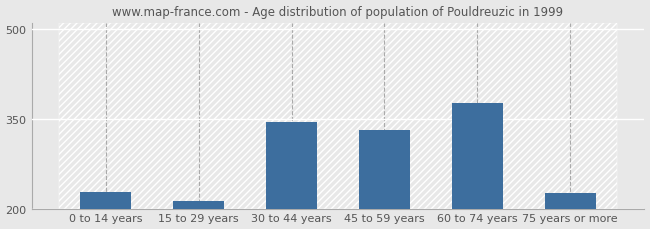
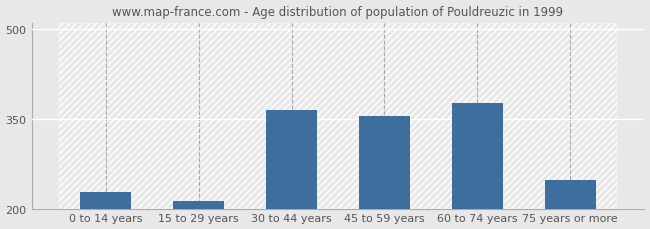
30 to 44 years: 344 -> 364
45 to 59 years: 332 -> 354
75 years or more: 226 -> 248
